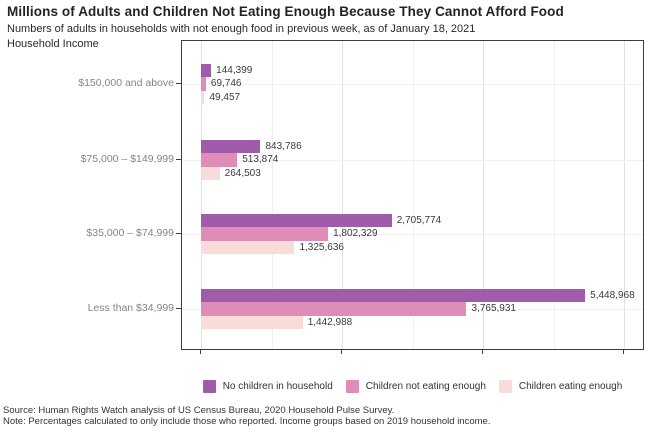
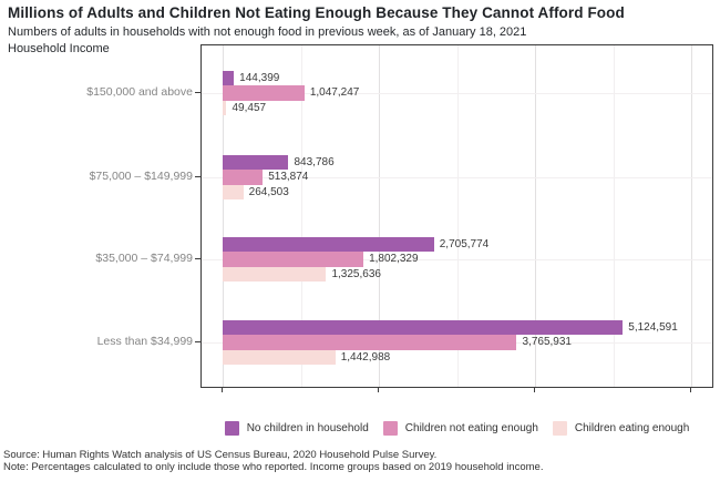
Children not eating enough/$150,000 and above: 69,746 -> 1,047,247
No children in household/Less than $34,999: 5,448,968 -> 5,124,591
